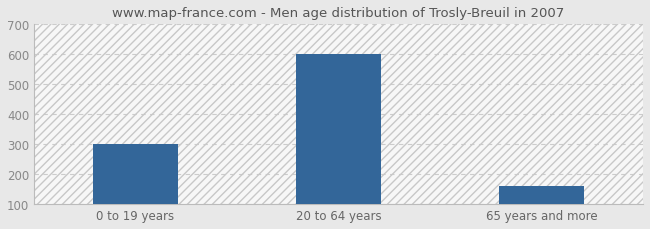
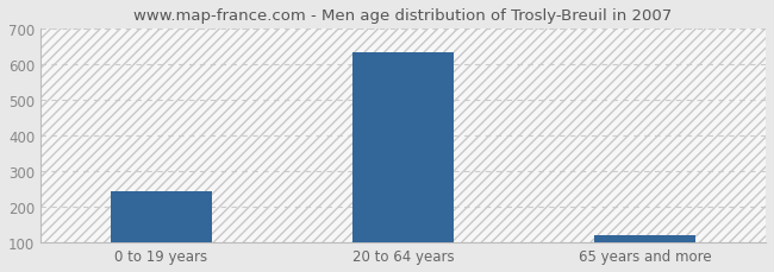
0 to 19 years: 300 -> 245
20 to 64 years: 600 -> 635
65 years and more: 160 -> 120
